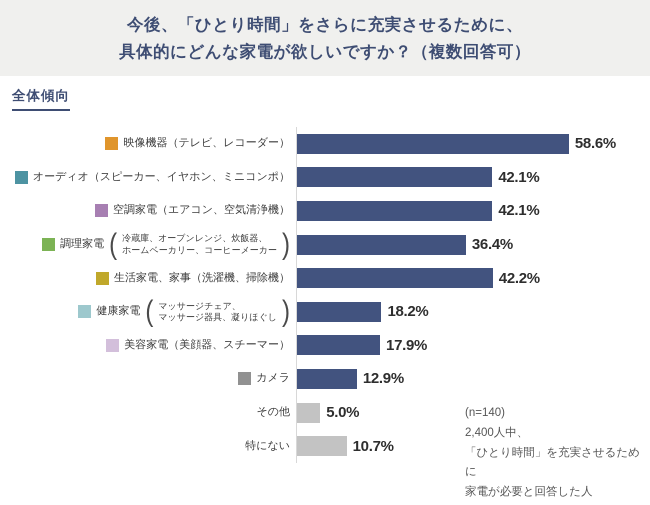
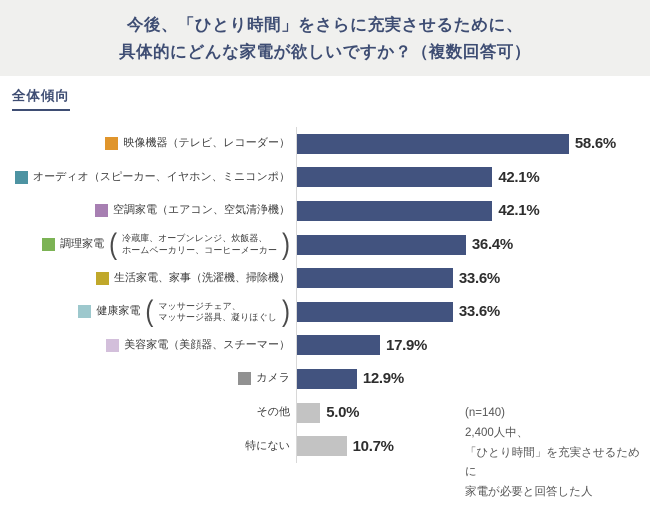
生活家電、家事（洗濯機、掃除機）: 42.2% -> 33.6%
健康家電: 18.2% -> 33.6%
